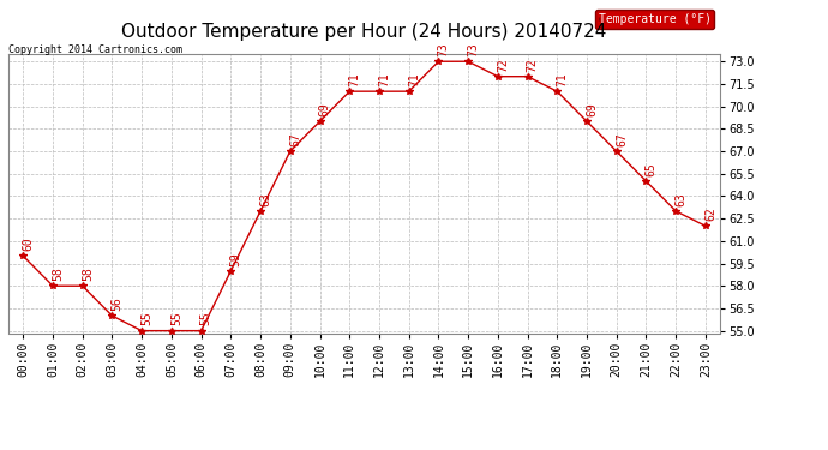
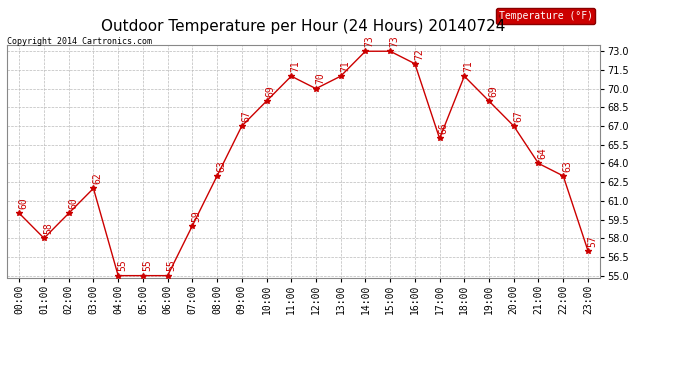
02:00: 58 -> 60
03:00: 56 -> 62
12:00: 71 -> 70
17:00: 72 -> 66
21:00: 65 -> 64
23:00: 62 -> 57
